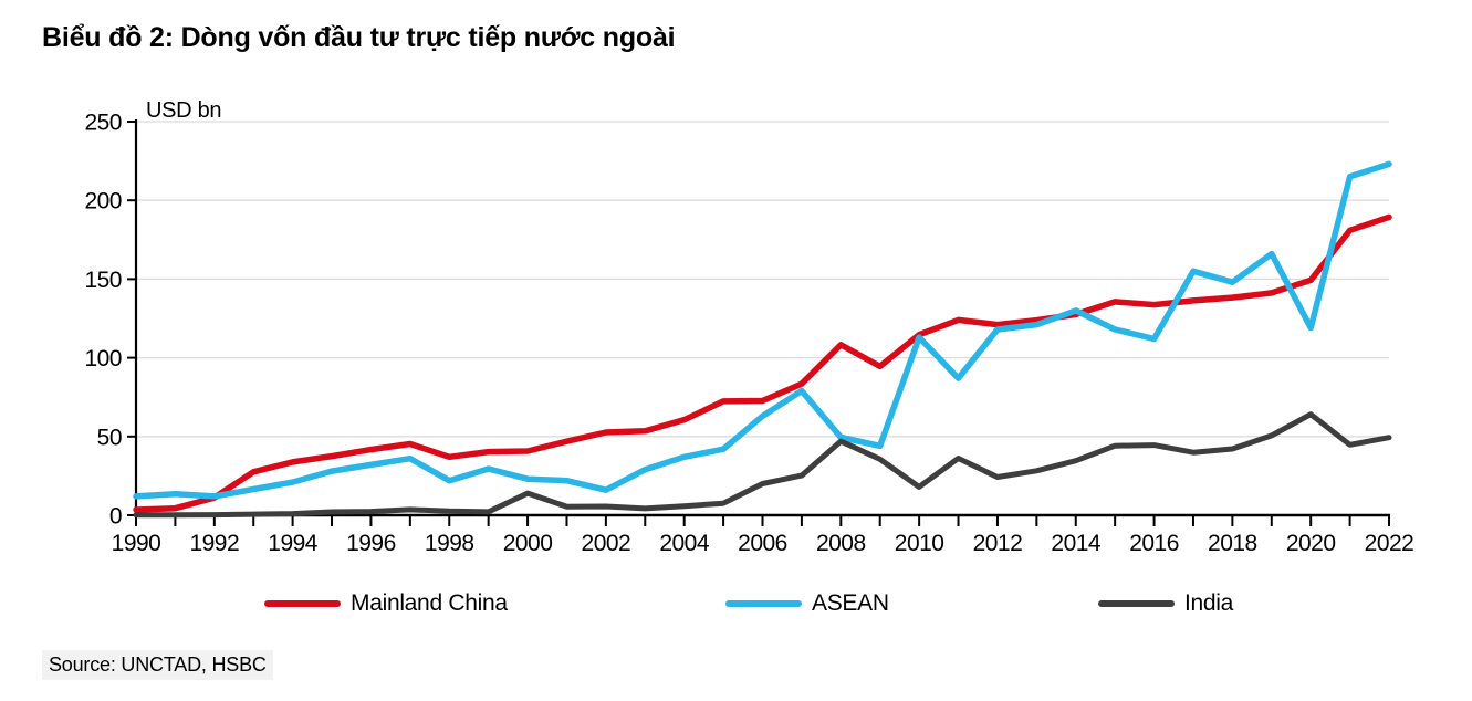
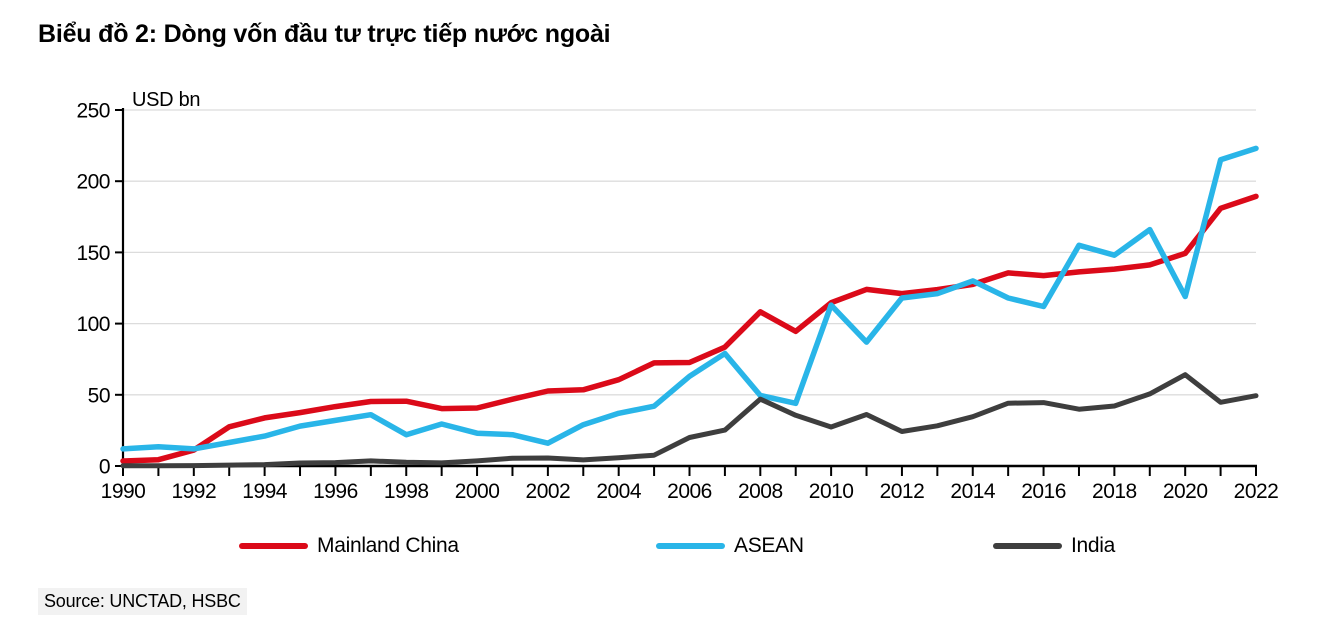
Mainland China/1998: 37 -> 46
India/2000: 14 -> 4
India/2010: 18 -> 27
